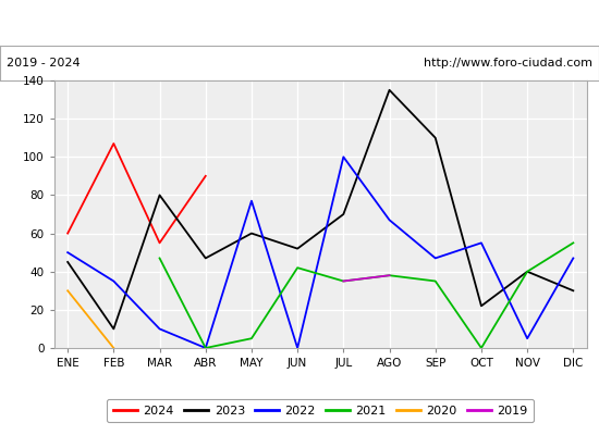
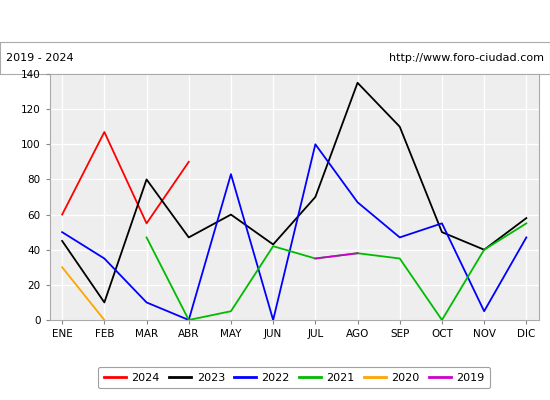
2022/MAY: 77 -> 83
2023/JUN: 52 -> 43
2023/OCT: 22 -> 50
2023/DIC: 30 -> 58
